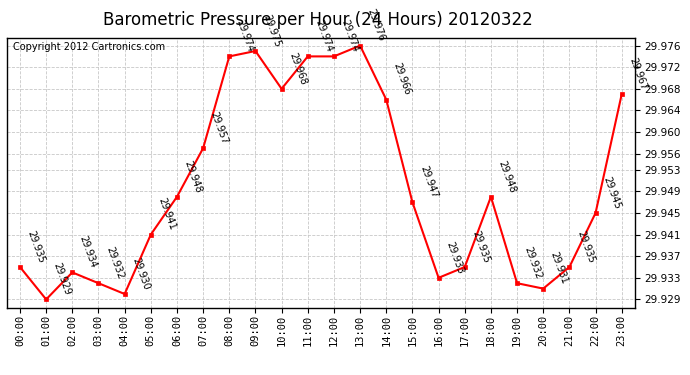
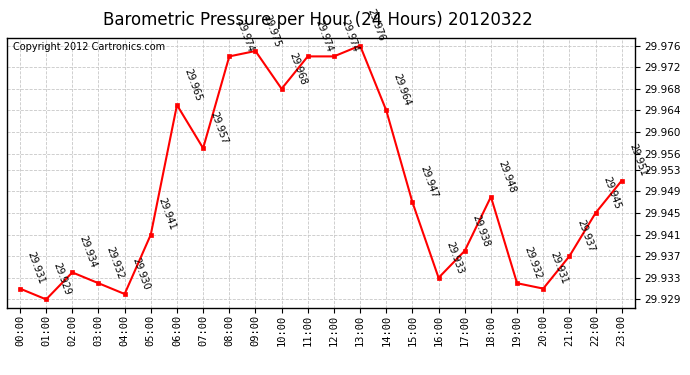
00:00: 29.935 -> 29.931
06:00: 29.948 -> 29.965
14:00: 29.966 -> 29.964
17:00: 29.935 -> 29.938
21:00: 29.935 -> 29.937
23:00: 29.967 -> 29.951
